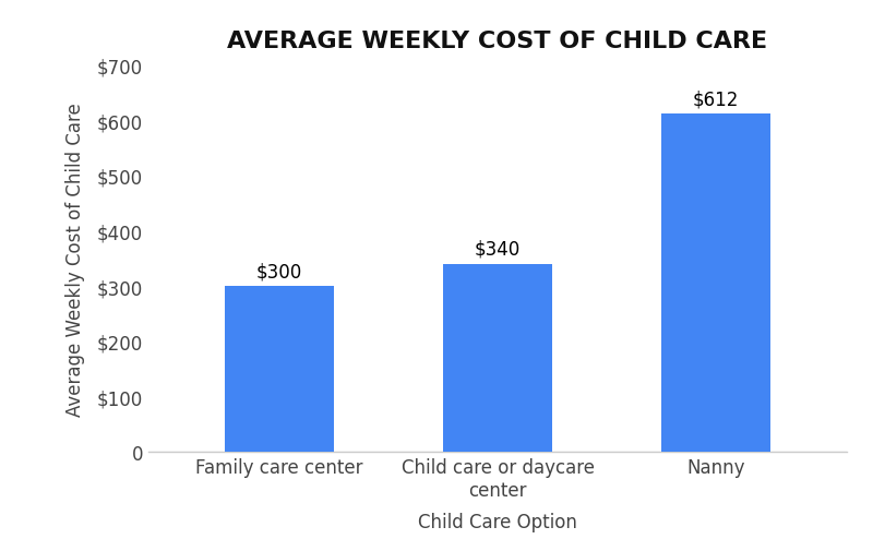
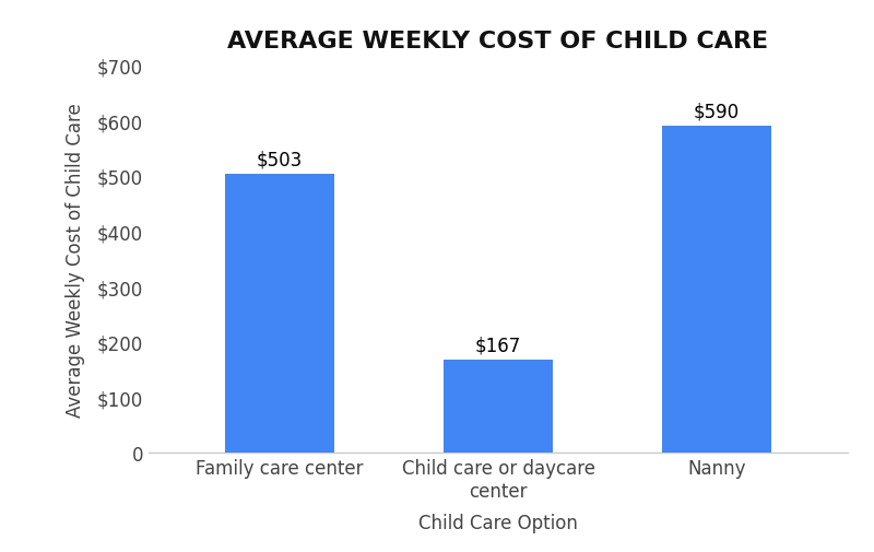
Family care center: $300 -> $503
Child care or daycare center: $340 -> $167
Nanny: $612 -> $590
